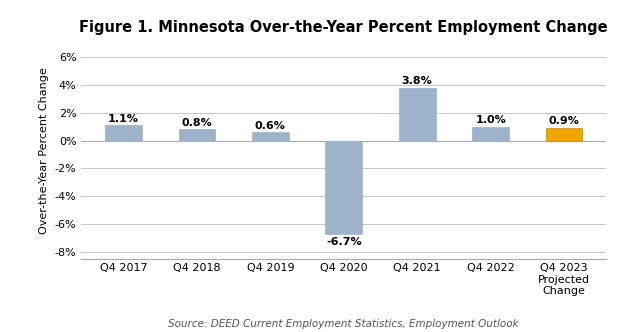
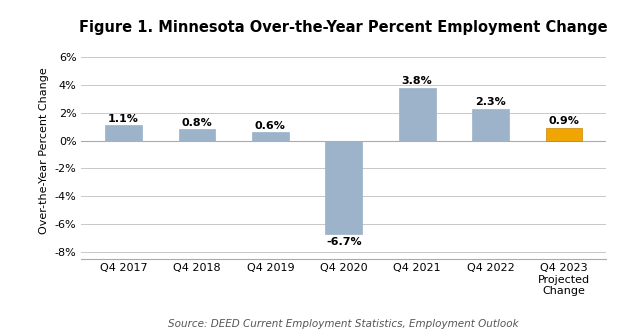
Q4 2022: 1.0% -> 2.3%
